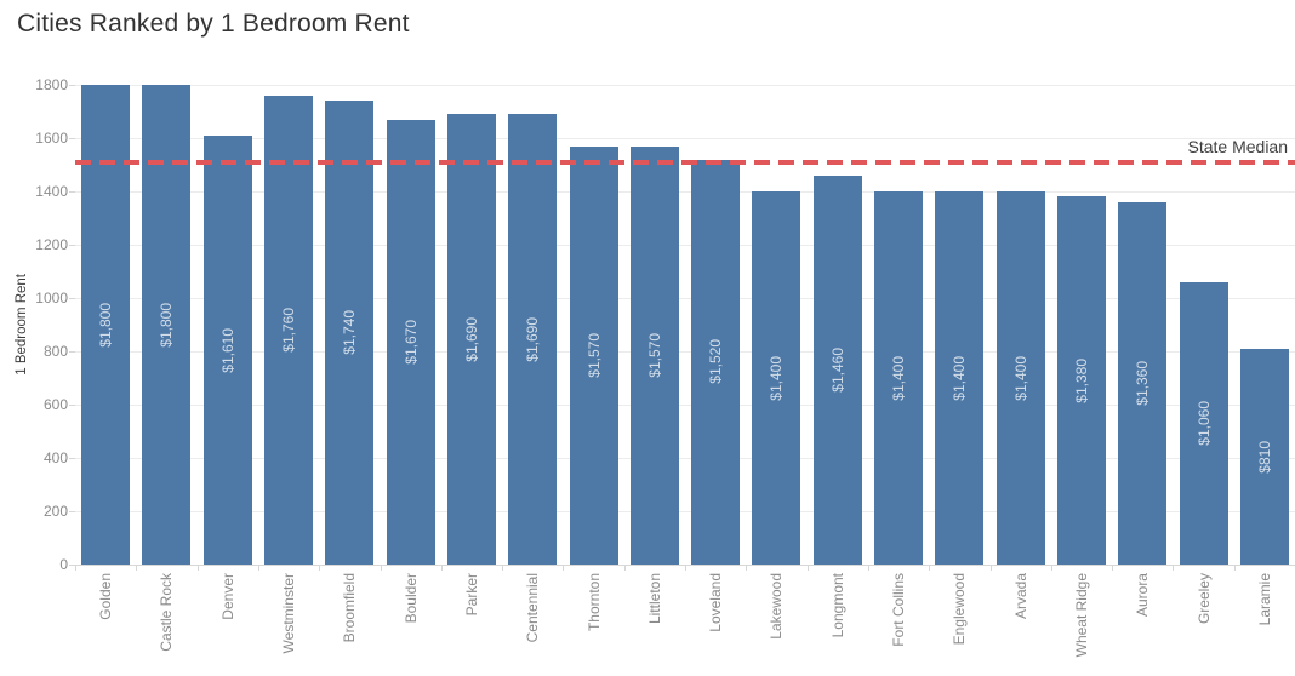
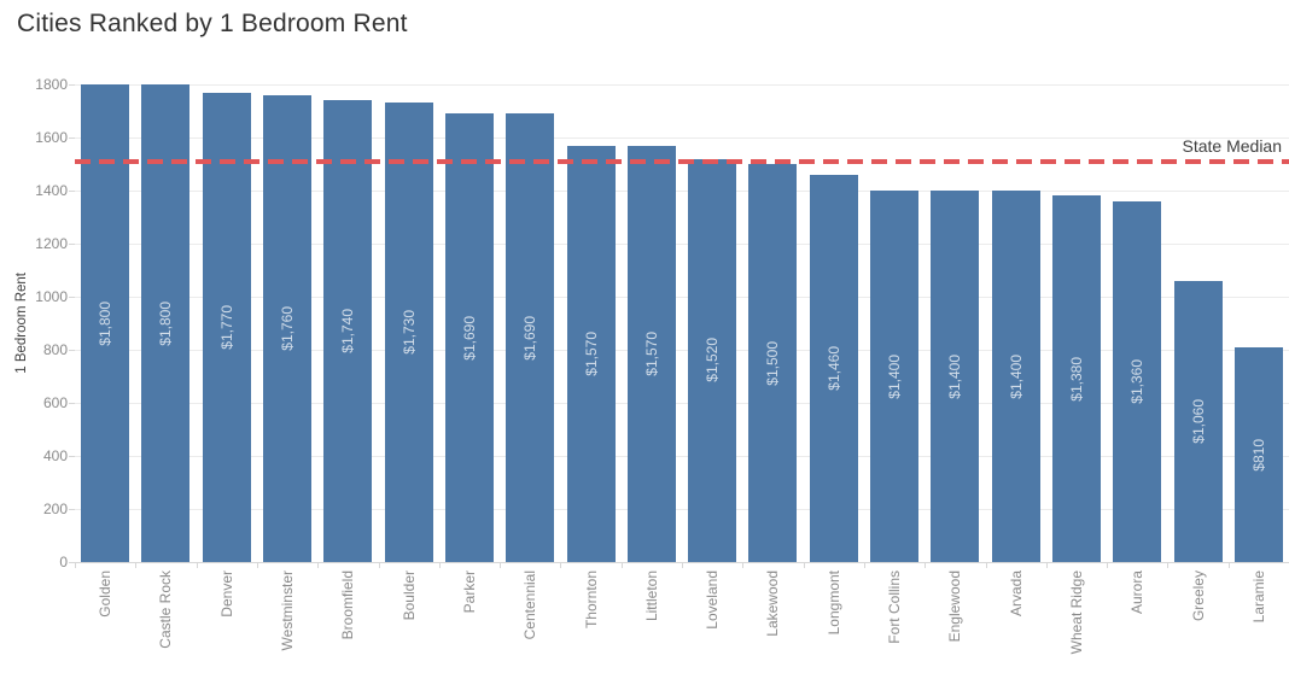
Denver: $1,610 -> $1,770
Boulder: $1,670 -> $1,730
Lakewood: $1,400 -> $1,500
